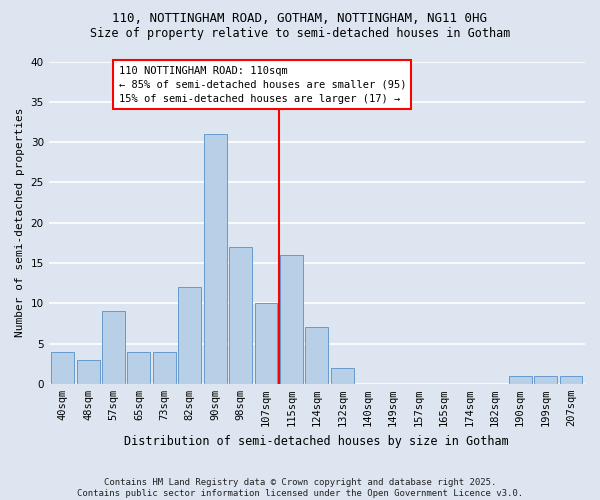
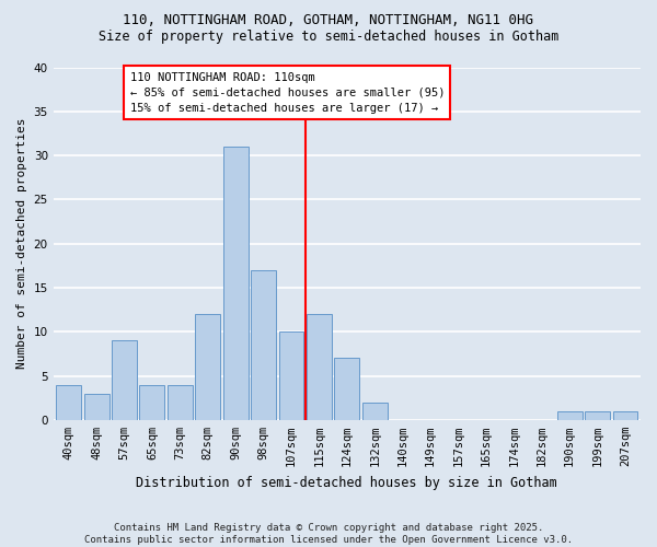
115sqm: 16 -> 12
